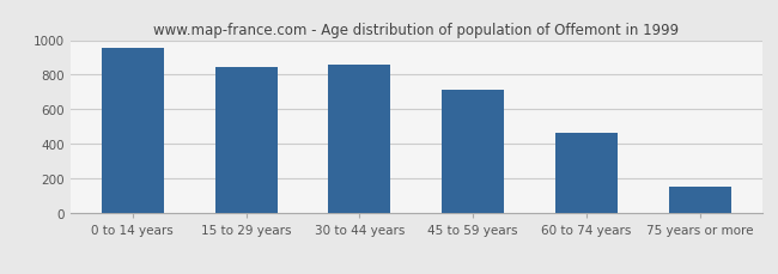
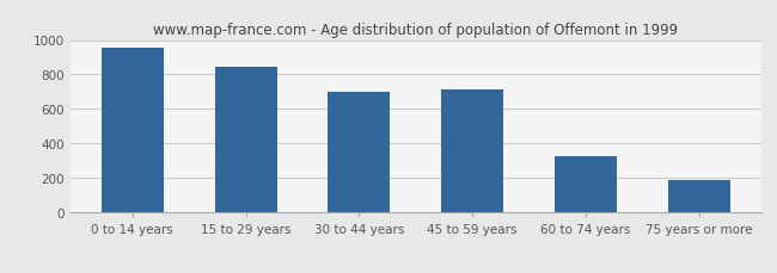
30 to 44 years: 860 -> 700
60 to 74 years: 470 -> 330
75 years or more: 160 -> 190
